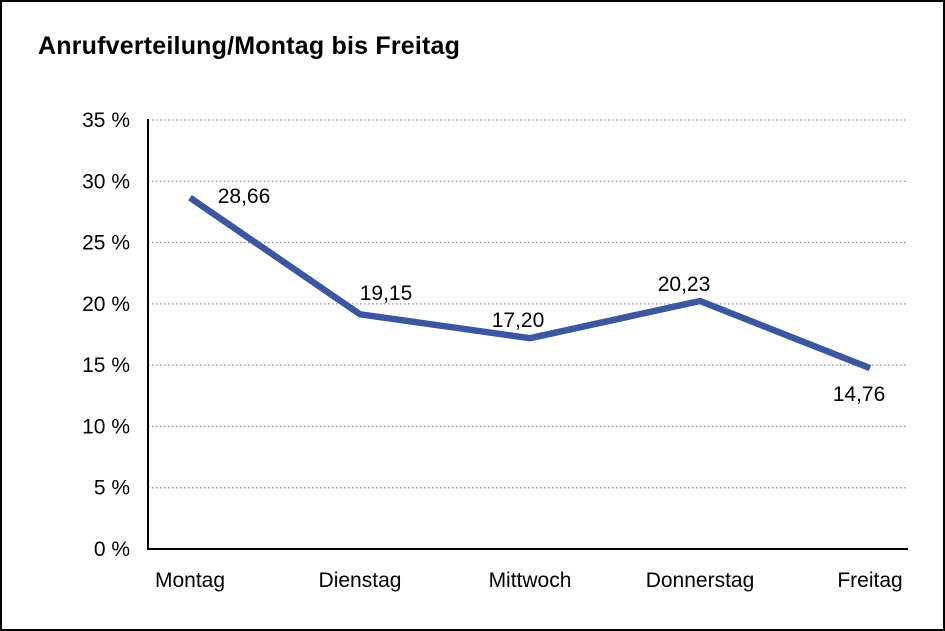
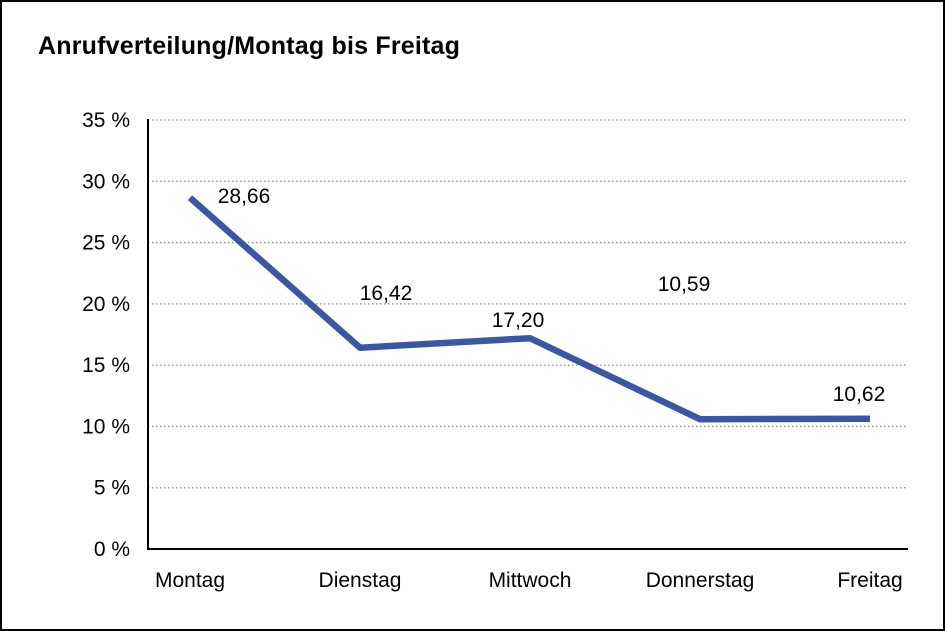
Dienstag: 19,15 -> 16,42
Donnerstag: 20,23 -> 10,59
Freitag: 14,76 -> 10,62
